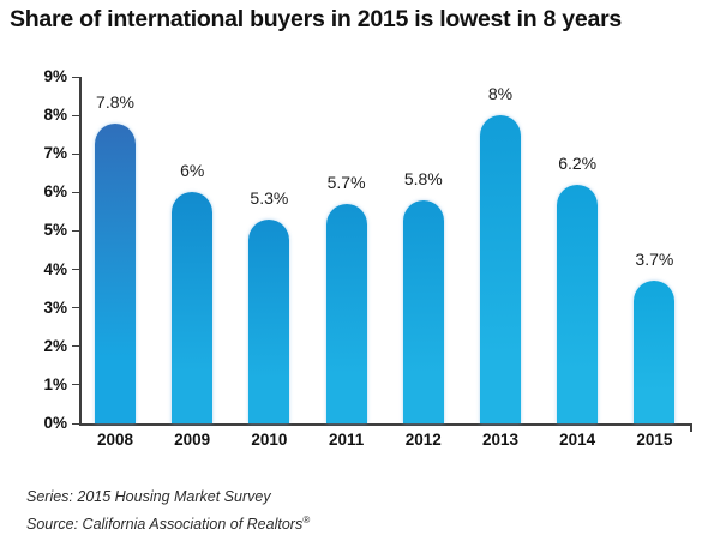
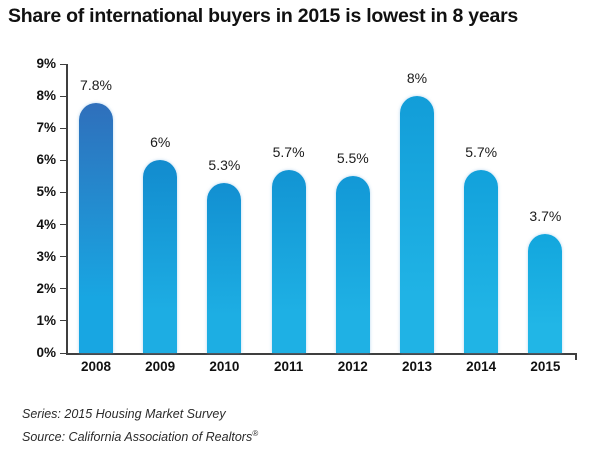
2012: 5.8% -> 5.5%
2014: 6.2% -> 5.7%
